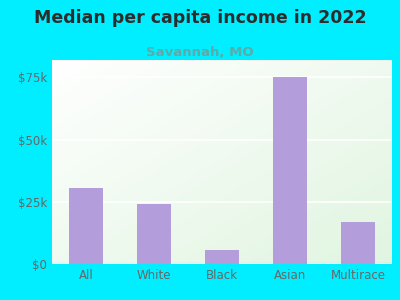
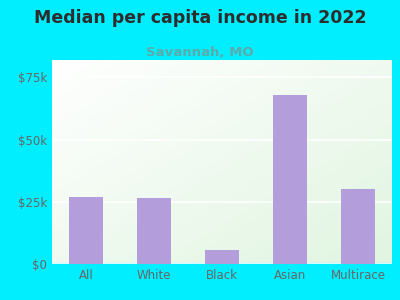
All: $30.5k -> $27.0k
White: $24.0k -> $26.5k
Asian: $75.0k -> $68.0k
Multirace: $17.0k -> $30.0k
